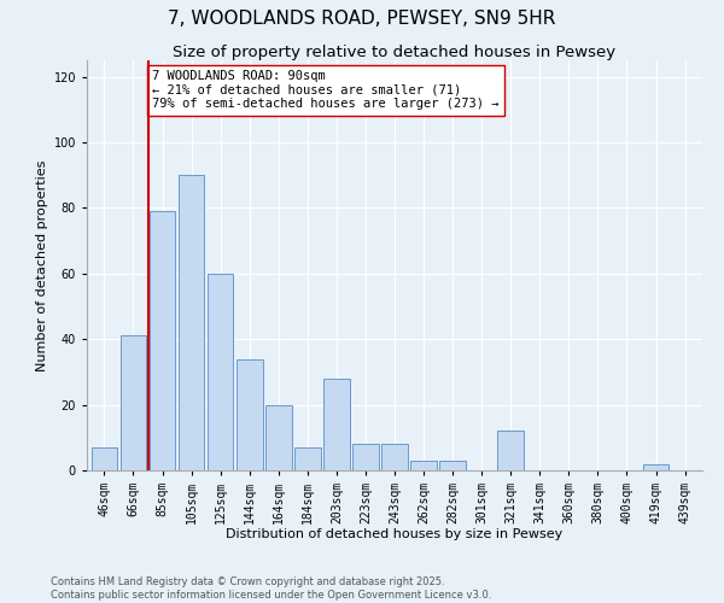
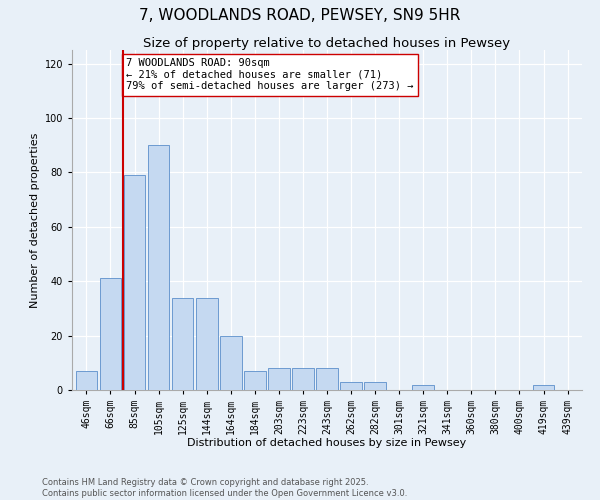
125sqm: 60 -> 34
203sqm: 28 -> 8
321sqm: 12 -> 2
